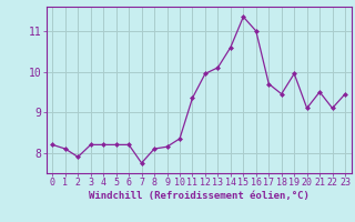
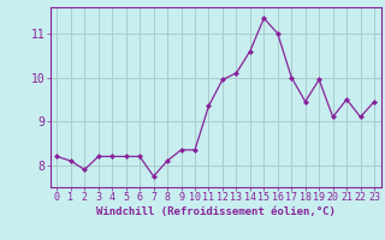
9: 8.15 -> 8.35
17: 9.70 -> 10.00
